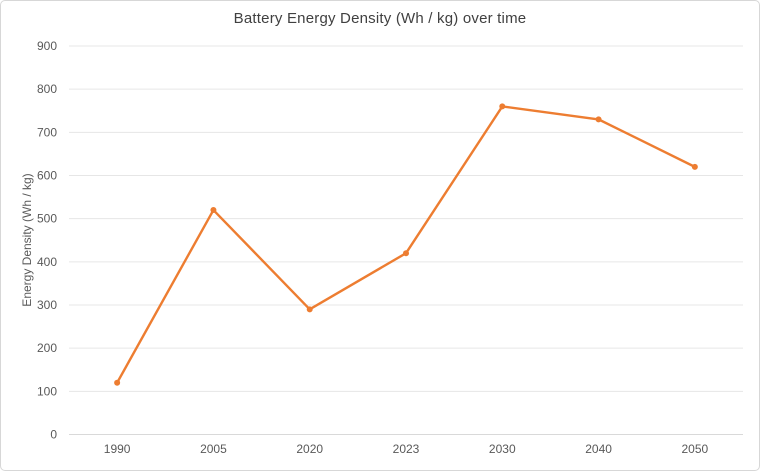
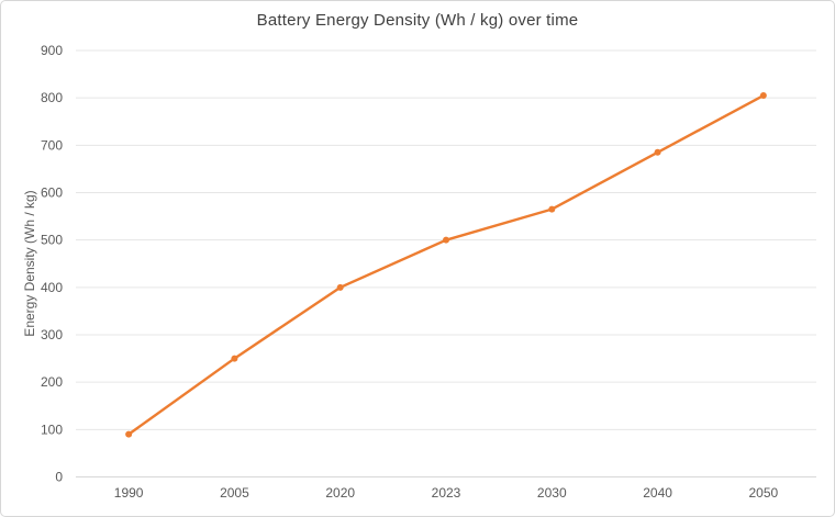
1990: 120 -> 90
2005: 520 -> 250
2020: 290 -> 400
2023: 420 -> 500
2030: 760 -> 560
2040: 730 -> 680
2050: 620 -> 800
